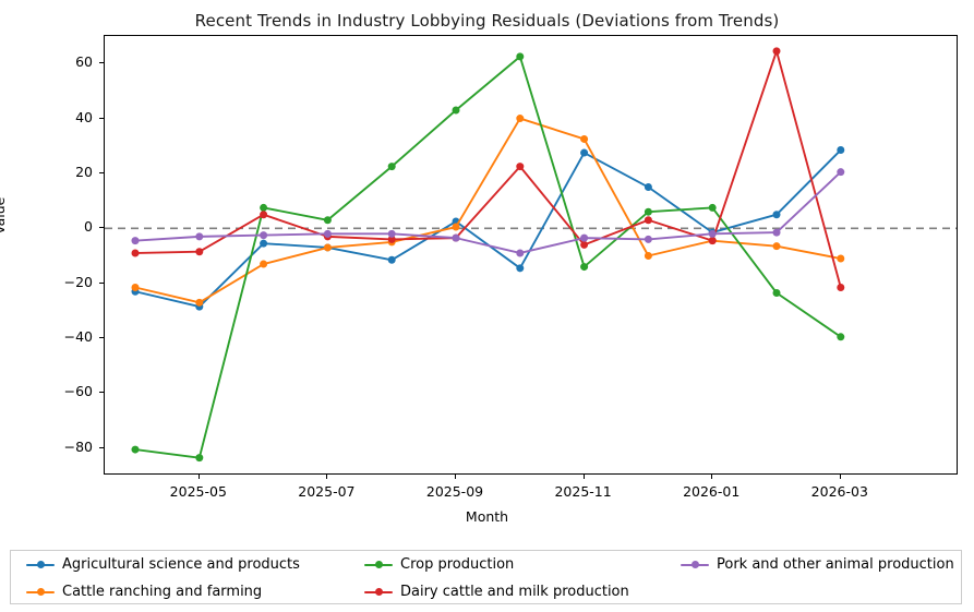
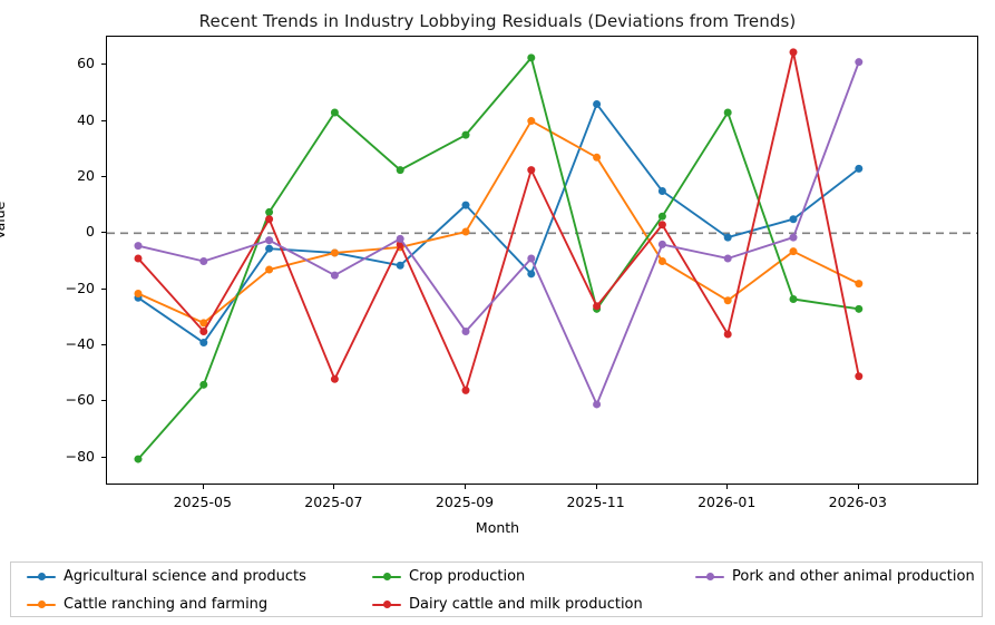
Agricultural science and products/2025-05: -28 -> -39
Cattle ranching and farming/2025-05: -27 -> -32
Crop production/2025-05: -84 -> -54
Dairy cattle and milk production/2025-05: -8 -> -35
Pork and other animal production/2025-05: -3 -> -10
Crop production/2025-07: 3 -> 43
Dairy cattle and milk production/2025-07: -3 -> -52
Pork and other animal production/2025-07: -2 -> -15
Agricultural science and products/2025-09: 2 -> 10
Crop production/2025-09: 43 -> 35
Dairy cattle and milk production/2025-09: -4 -> -56
Pork and other animal production/2025-09: -4 -> -35
Agricultural science and products/2025-11: 28 -> 46
Cattle ranching and farming/2025-11: 32 -> 27
Crop production/2025-11: -14 -> -27
Dairy cattle and milk production/2025-11: -6 -> -26
Pork and other animal production/2025-11: -4 -> -61
Cattle ranching and farming/2026-01: -4 -> -24
Crop production/2026-01: 8 -> 43
Dairy cattle and milk production/2026-01: -4 -> -36
Pork and other animal production/2026-01: -2 -> -9
Agricultural science and products/2026-03: 28 -> 23
Cattle ranching and farming/2026-03: -11 -> -18
Crop production/2026-03: -40 -> -27
Dairy cattle and milk production/2026-03: -22 -> -51
Pork and other animal production/2026-03: 20 -> 61
